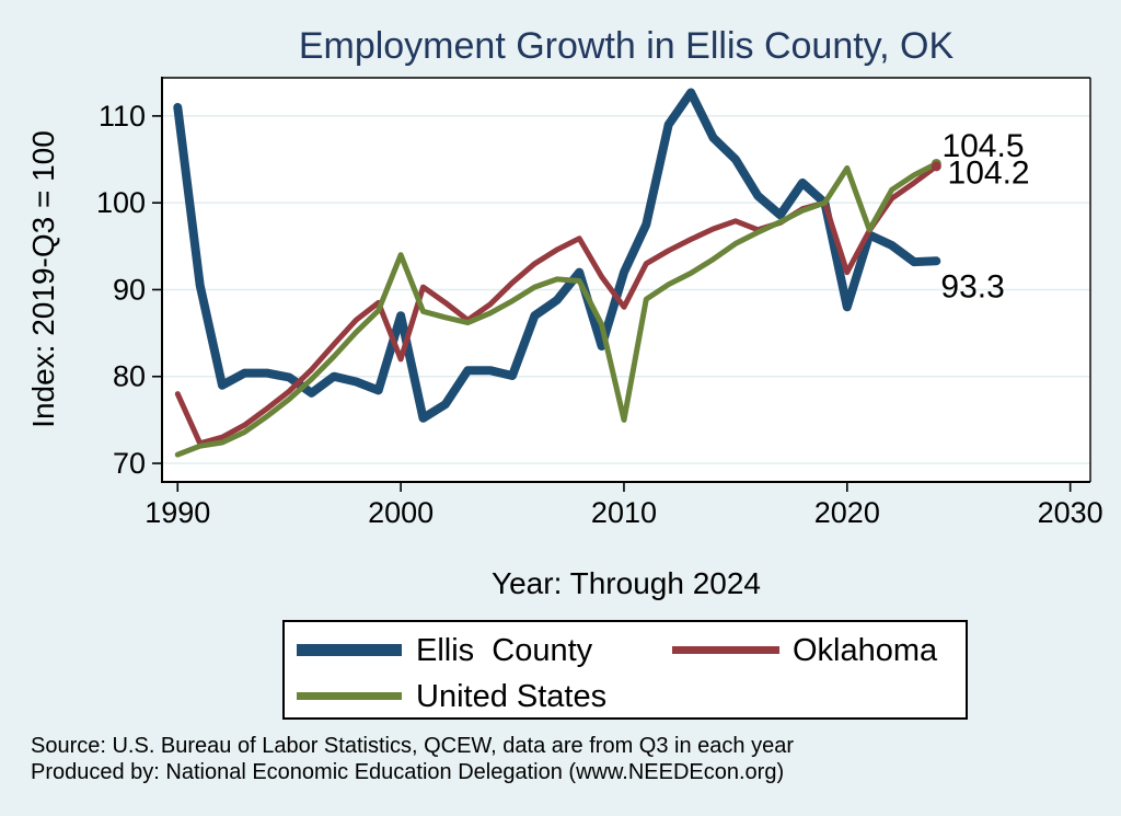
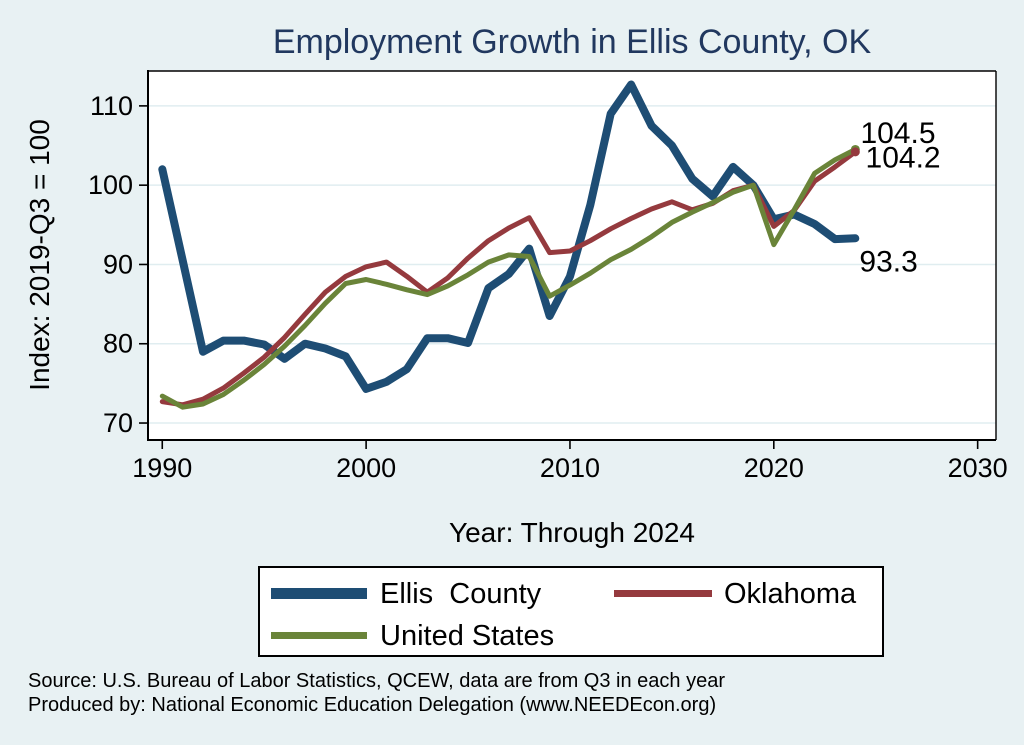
Ellis County/1990: 111 -> 102
Oklahoma/1990: 78 -> 73
United States/1990: 71 -> 73
Ellis County/2000: 87 -> 74
Oklahoma/2000: 82 -> 90
United States/2000: 94 -> 88
Ellis County/2010: 92 -> 88
Oklahoma/2010: 88 -> 92
United States/2010: 75 -> 87
Ellis County/2020: 88 -> 96
Oklahoma/2020: 92 -> 95
United States/2020: 104 -> 92
